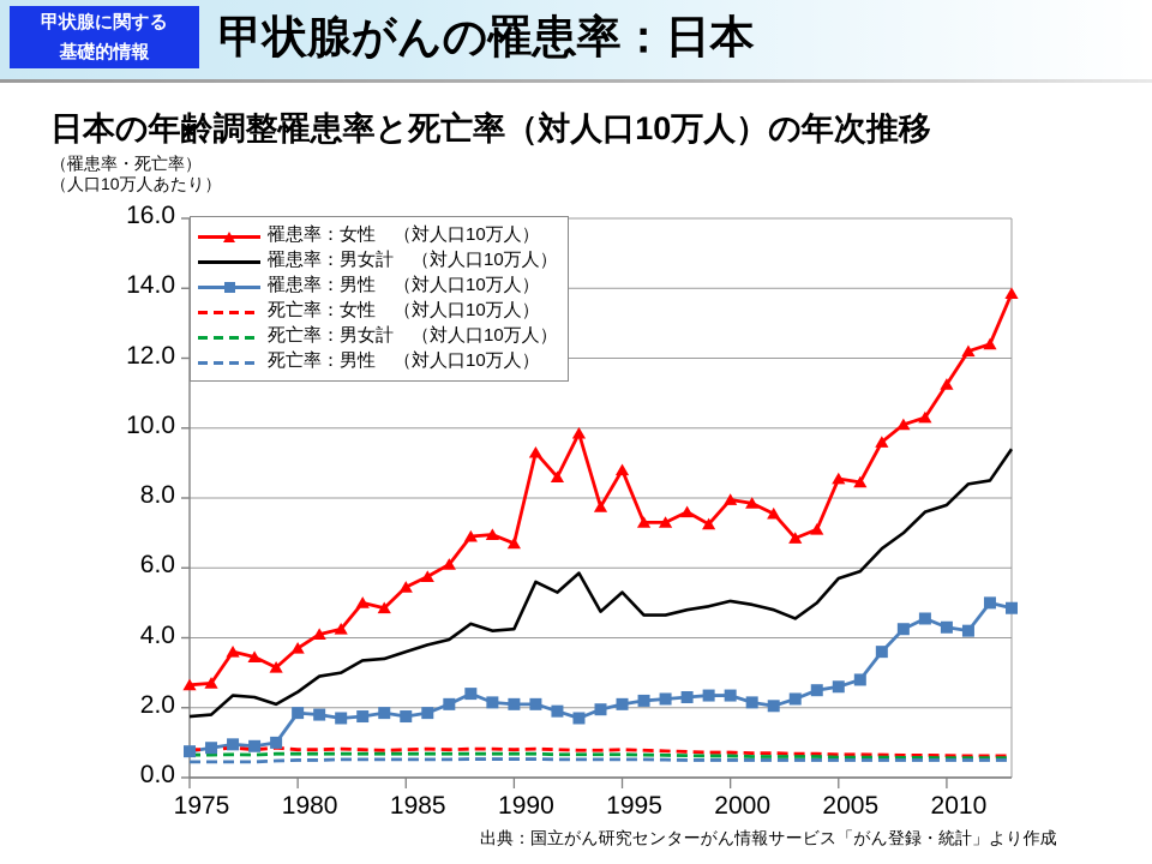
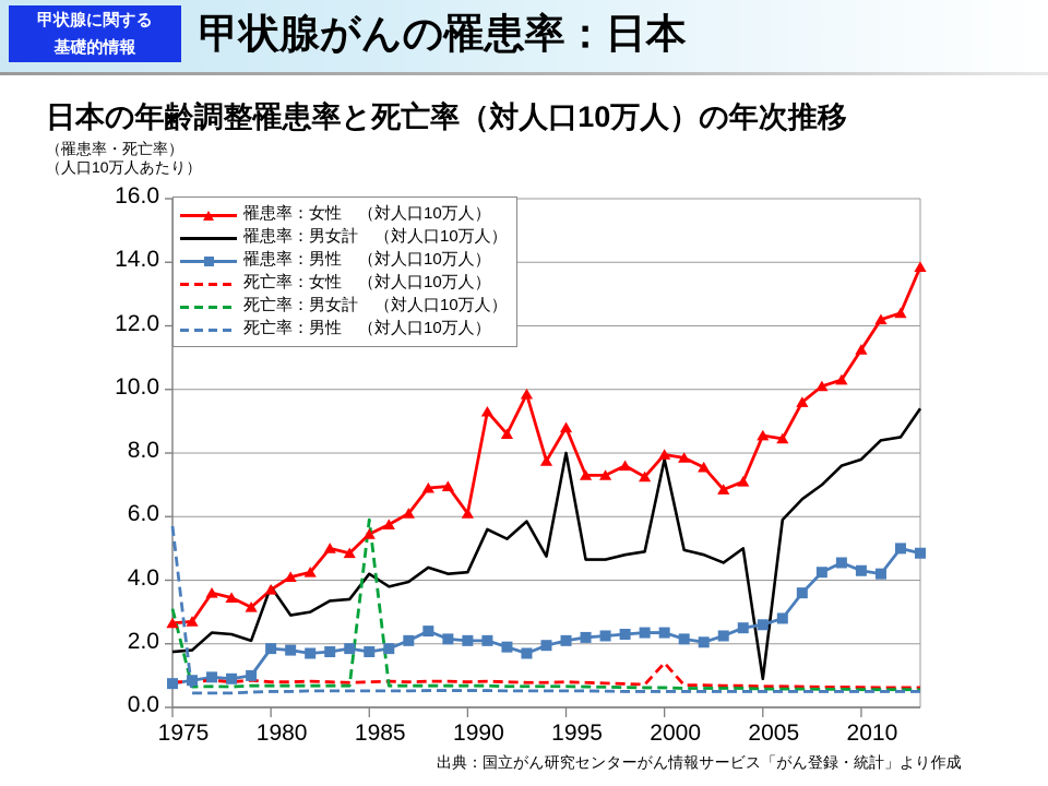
死亡率：男女計 （対人口10万人）/1975: 0.7 -> 3.1
死亡率：男性 （対人口10万人）/1975: 0.5 -> 5.7
罹患率：男女計 （対人口10万人）/1980: 2.5 -> 3.8
罹患率：男女計 （対人口10万人）/1985: 3.6 -> 4.2
死亡率：男女計 （対人口10万人）/1985: 0.7 -> 5.9
罹患率：女性 （対人口10万人）/1990: 6.7 -> 6.1
罹患率：男女計 （対人口10万人）/1995: 5.3 -> 8.0
罹患率：男女計 （対人口10万人）/2000: 5.0 -> 7.8
死亡率：女性 （対人口10万人）/2000: 0.7 -> 1.4
罹患率：男女計 （対人口10万人）/2005: 5.7 -> 0.9
